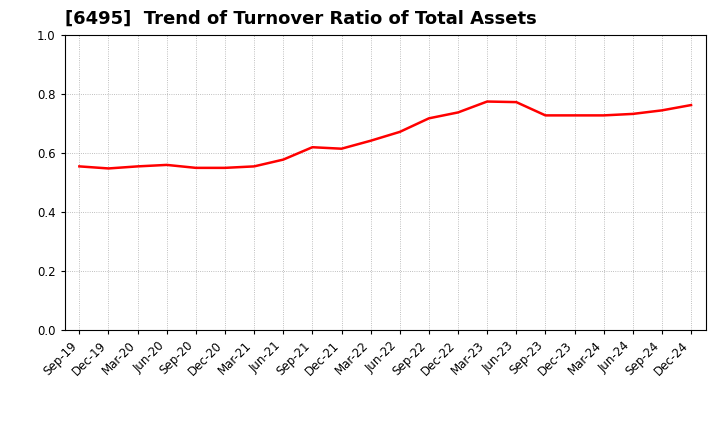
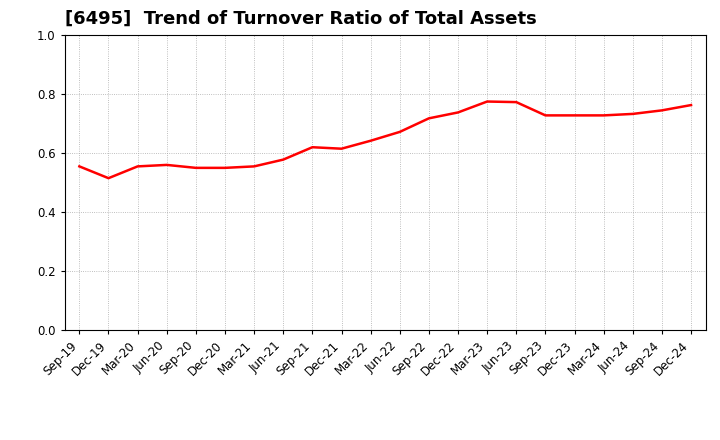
Dec-19: 0.548 -> 0.515
